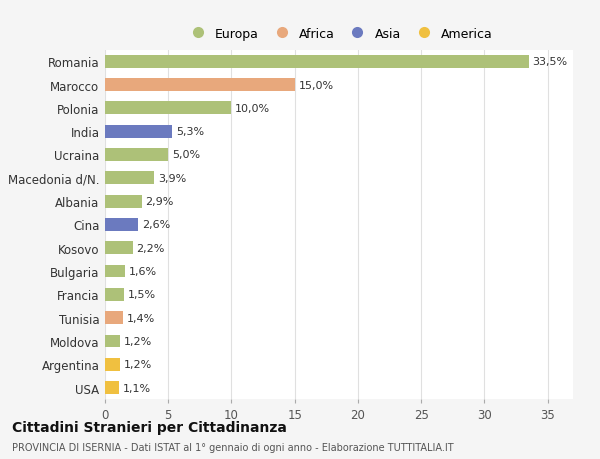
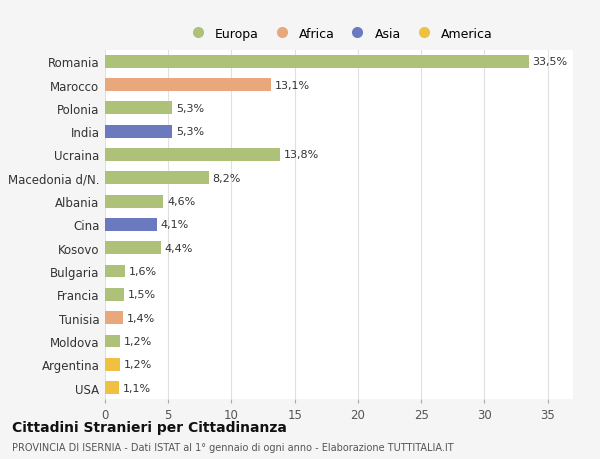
Marocco: 15,0% -> 13,1%
Polonia: 10,0% -> 5,3%
Ucraina: 5,0% -> 13,8%
Macedonia d/N.: 3,9% -> 8,2%
Albania: 2,9% -> 4,6%
Cina: 2,6% -> 4,1%
Kosovo: 2,2% -> 4,4%
